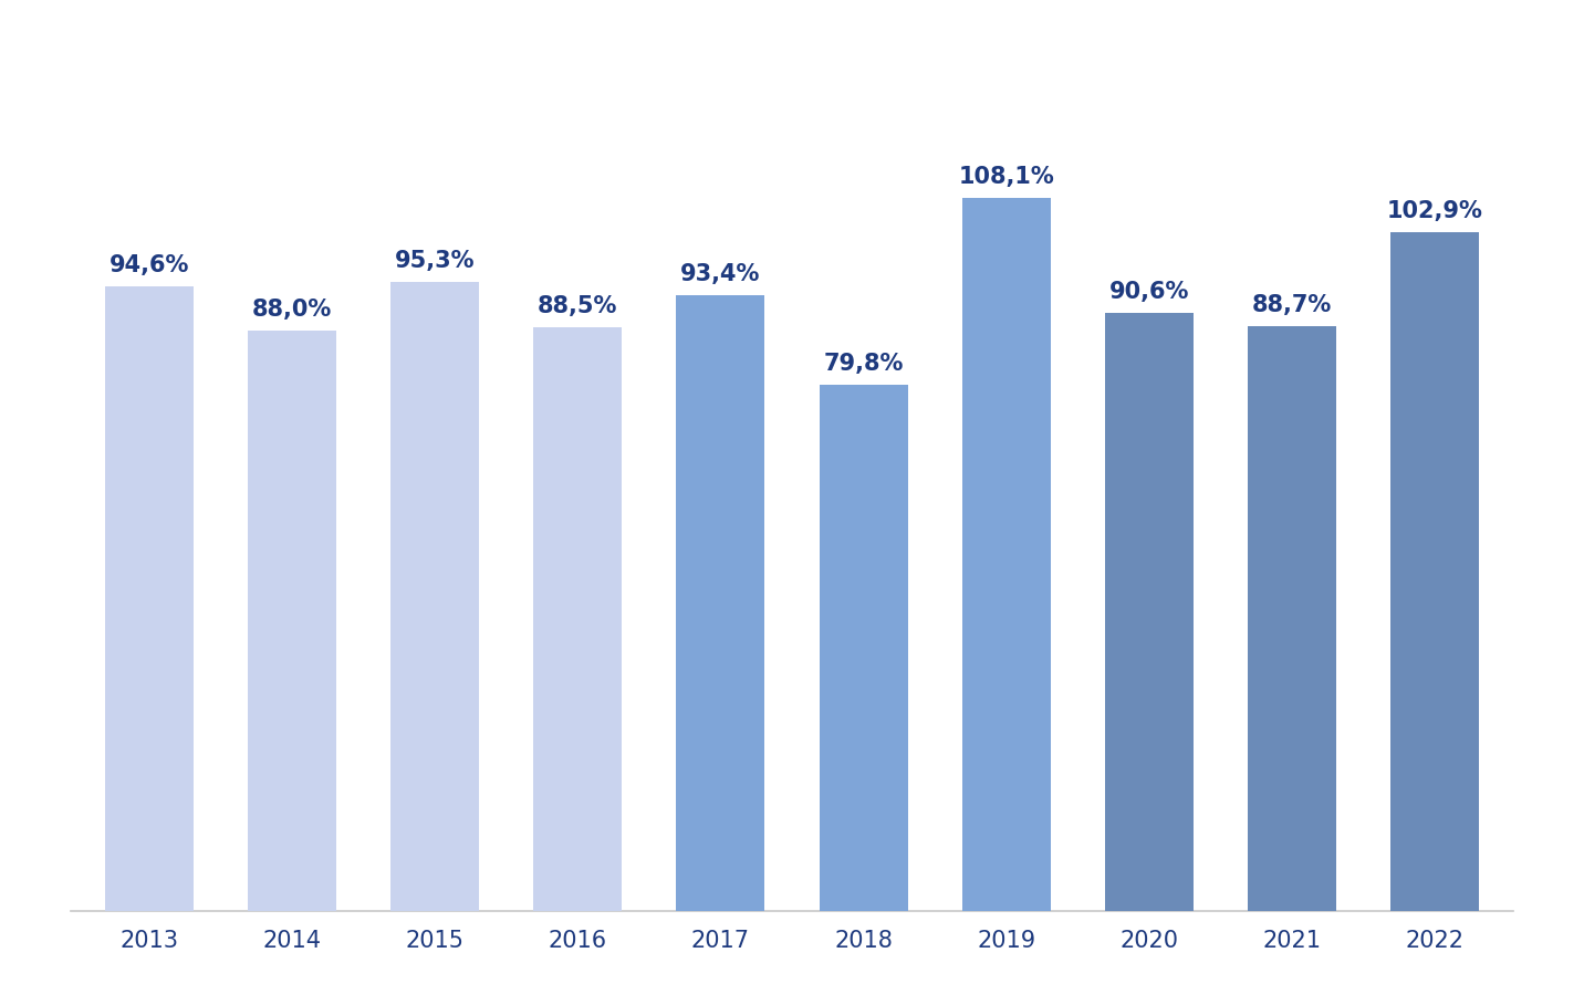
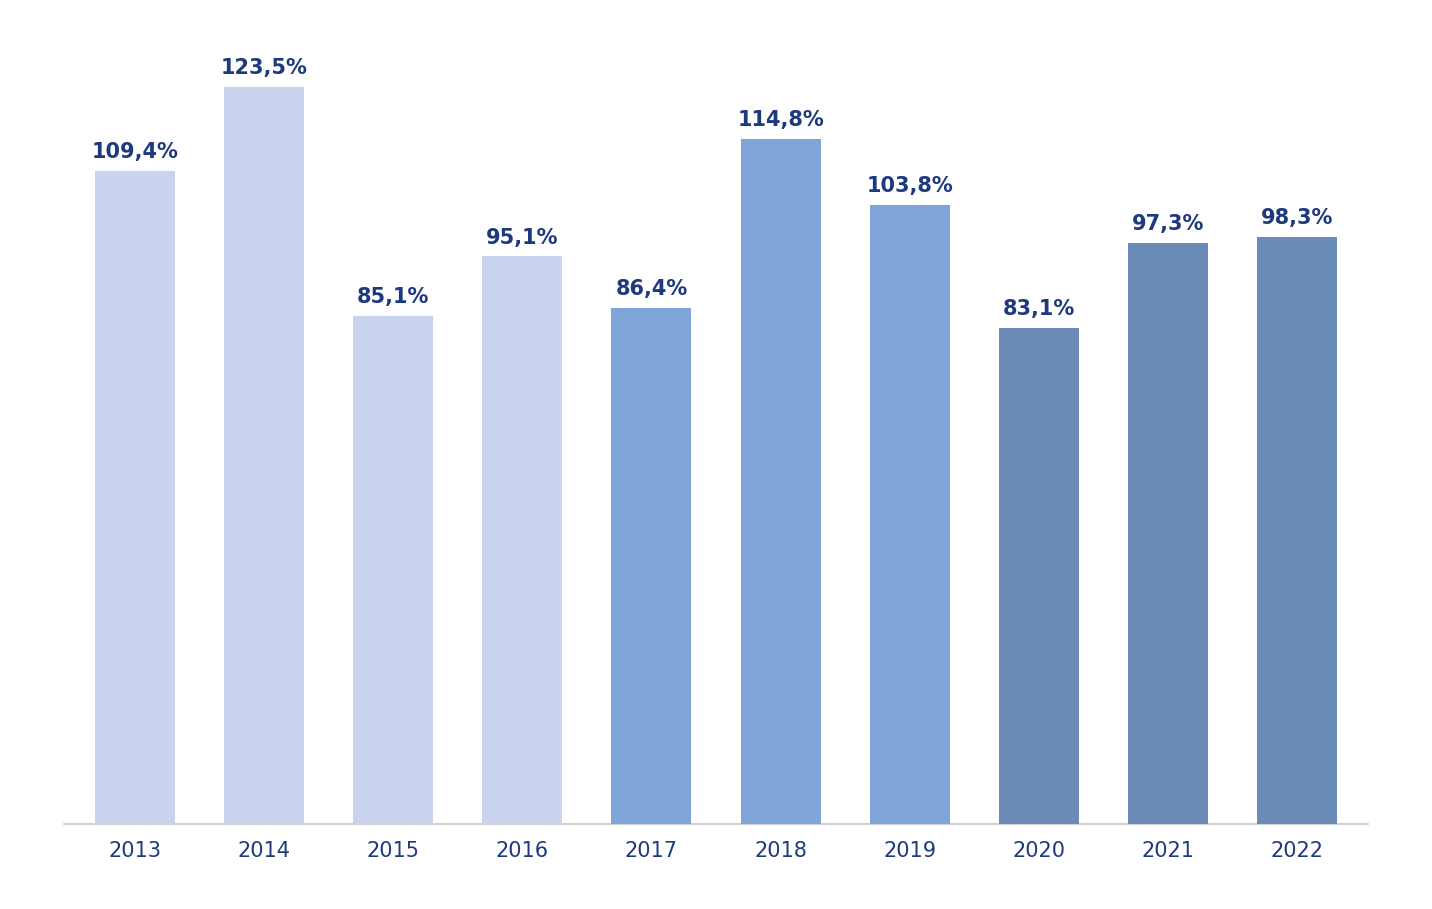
2013: 94,6% -> 109,4%
2014: 88,0% -> 123,5%
2015: 95,3% -> 85,1%
2016: 88,5% -> 95,1%
2017: 93,4% -> 86,4%
2018: 79,8% -> 114,8%
2019: 108,1% -> 103,8%
2020: 90,6% -> 83,1%
2021: 88,7% -> 97,3%
2022: 102,9% -> 98,3%
